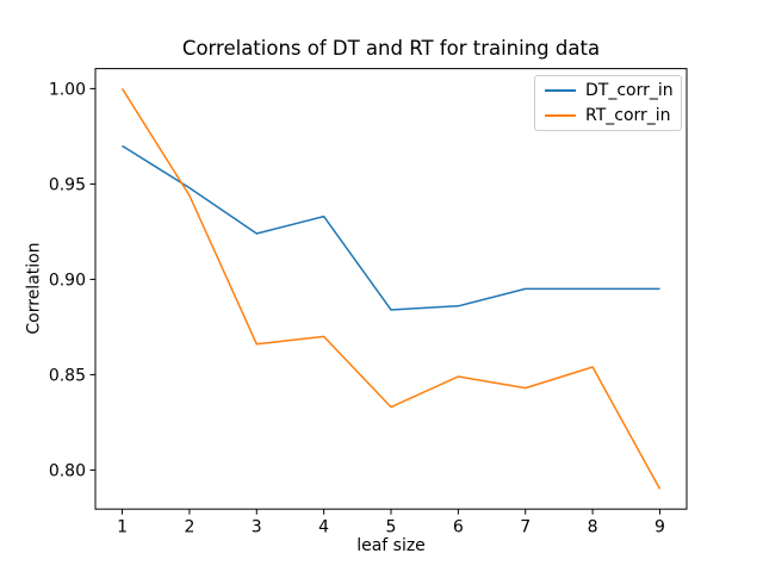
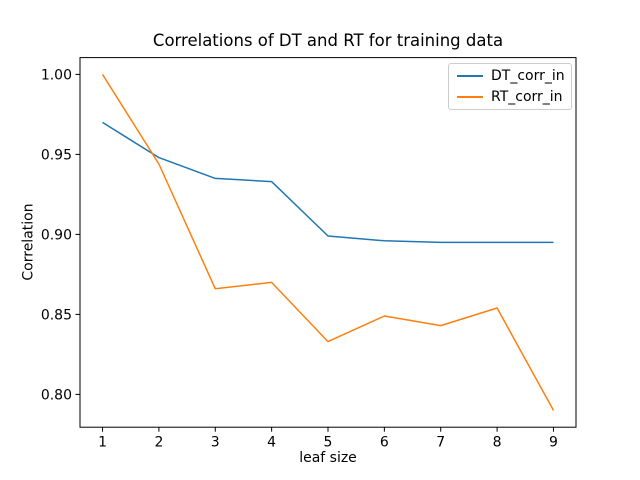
DT_corr_in/3: 0.924 -> 0.935
DT_corr_in/5: 0.884 -> 0.899
DT_corr_in/6: 0.886 -> 0.896
